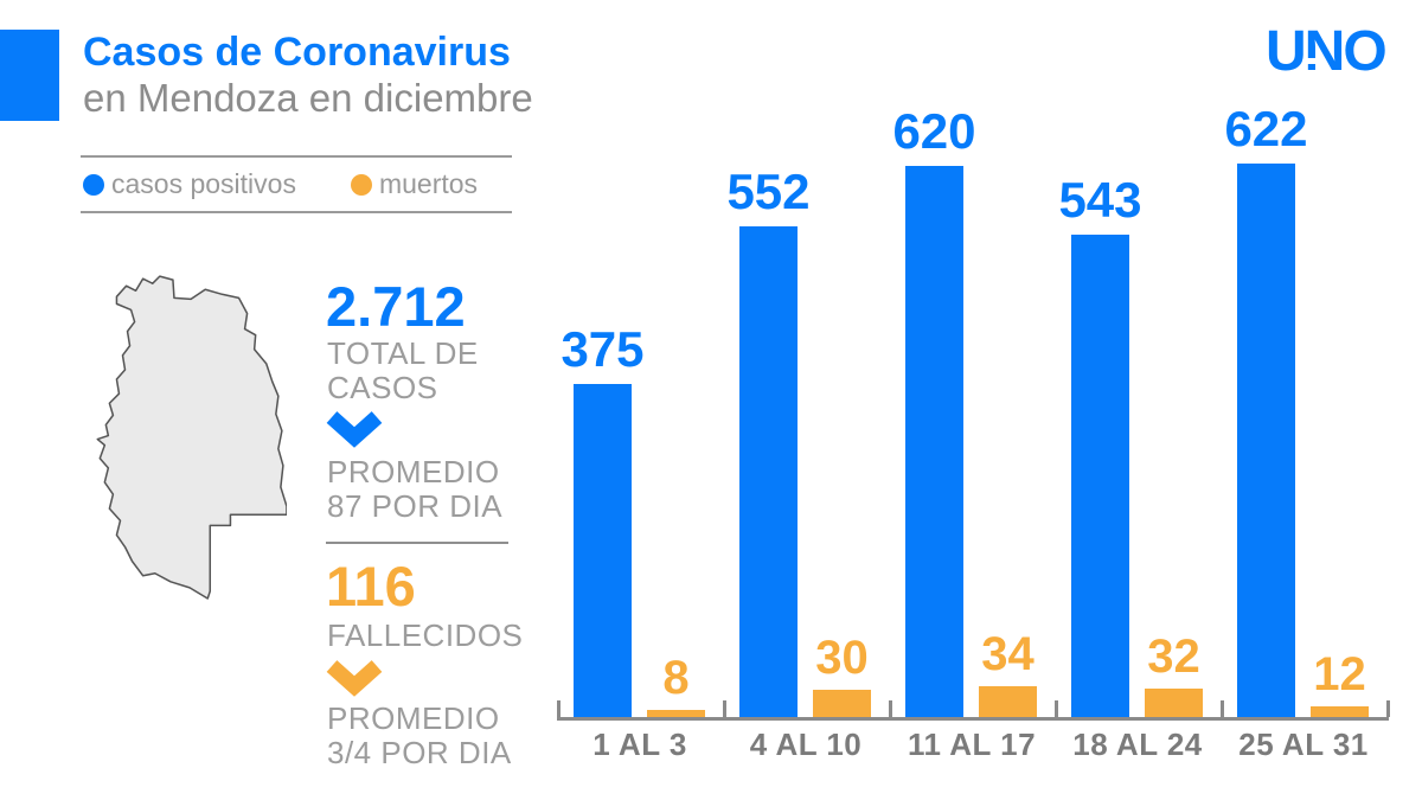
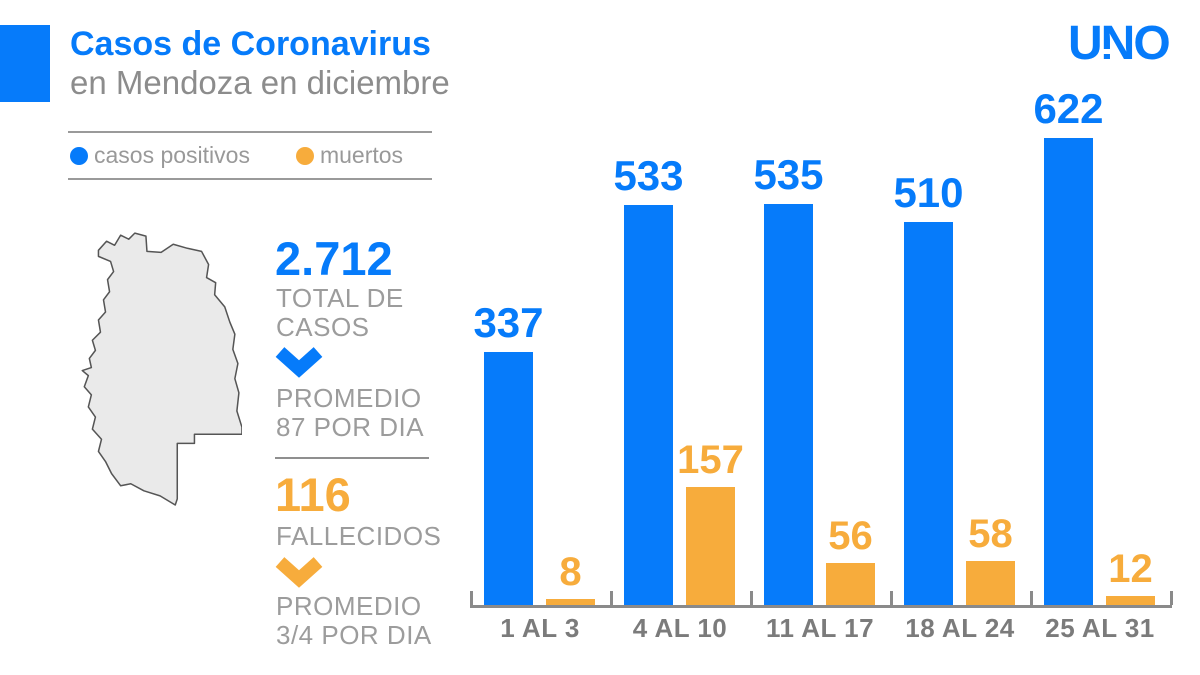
casos positivos/1 AL 3: 375 -> 337
casos positivos/4 AL 10: 552 -> 533
muertos/4 AL 10: 30 -> 157
casos positivos/11 AL 17: 620 -> 535
muertos/11 AL 17: 34 -> 56
casos positivos/18 AL 24: 543 -> 510
muertos/18 AL 24: 32 -> 58
